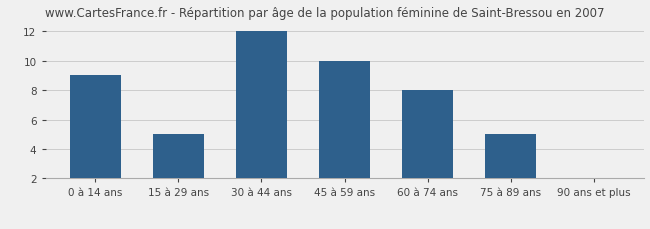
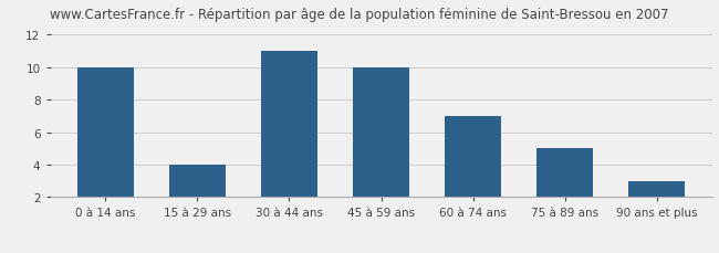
0 à 14 ans: 9 -> 10
15 à 29 ans: 5 -> 4
30 à 44 ans: 12 -> 11
60 à 74 ans: 8 -> 7
90 ans et plus: 2 -> 3
